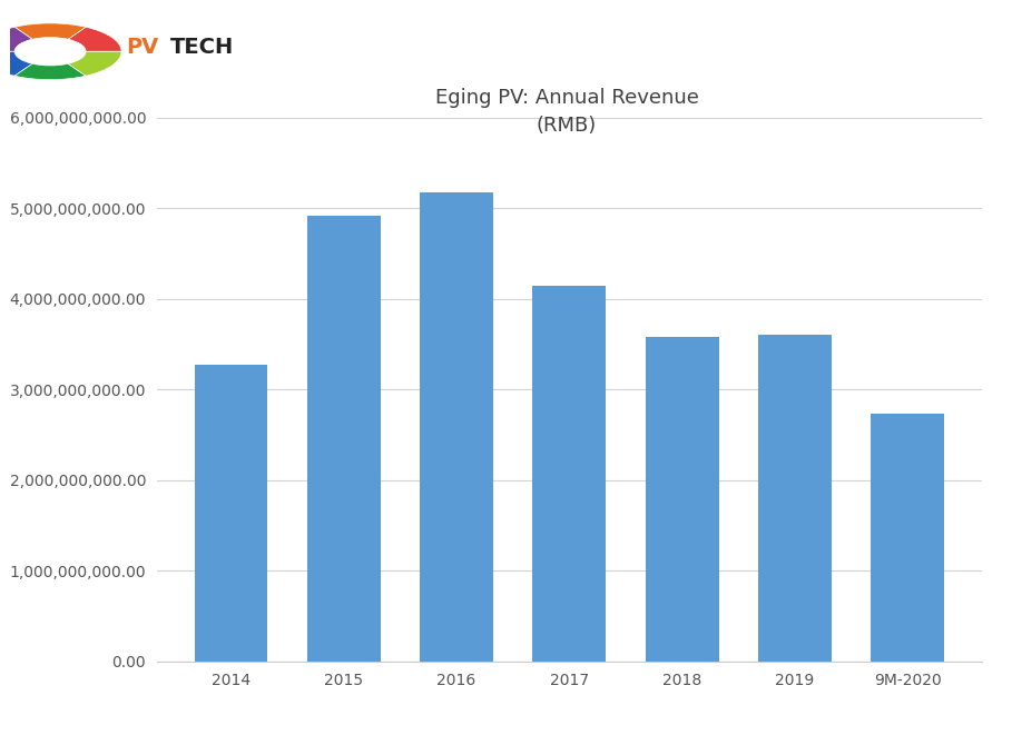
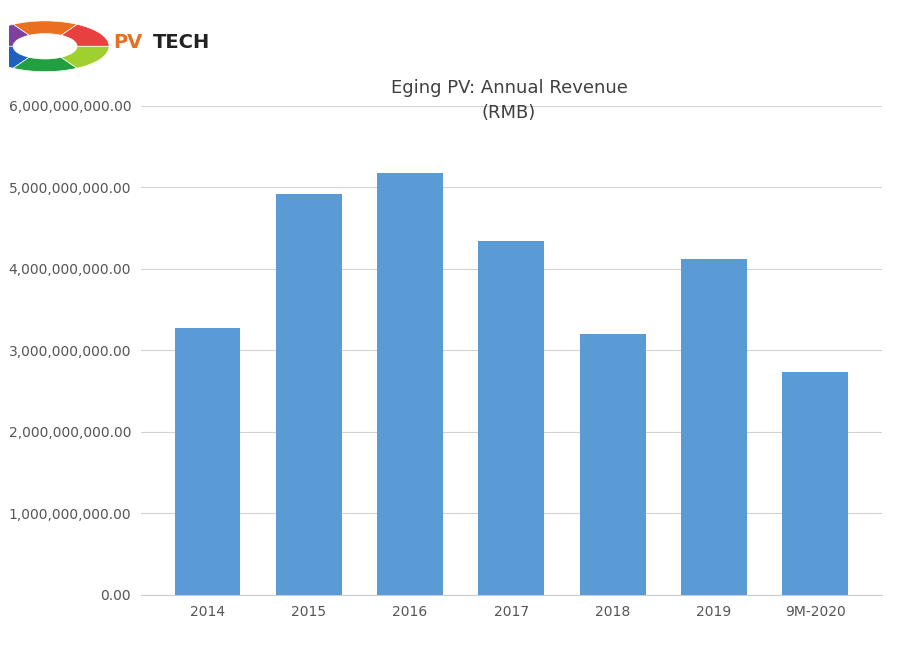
2017: 4,150,000,000 -> 4,340,000,000
2018: 3,580,000,000 -> 3,200,000,000
2019: 3,600,000,000 -> 4,120,000,000
